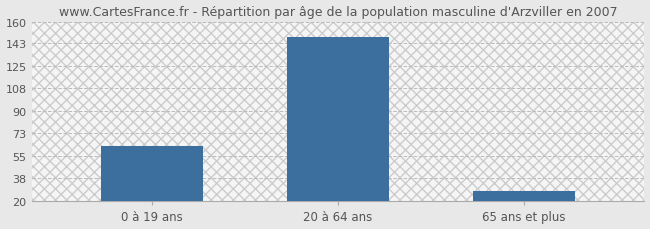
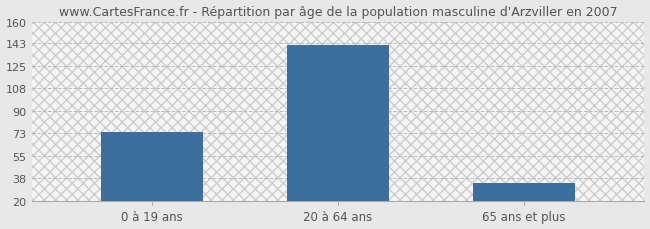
0 à 19 ans: 63 -> 74
20 à 64 ans: 148 -> 142
65 ans et plus: 28 -> 34
